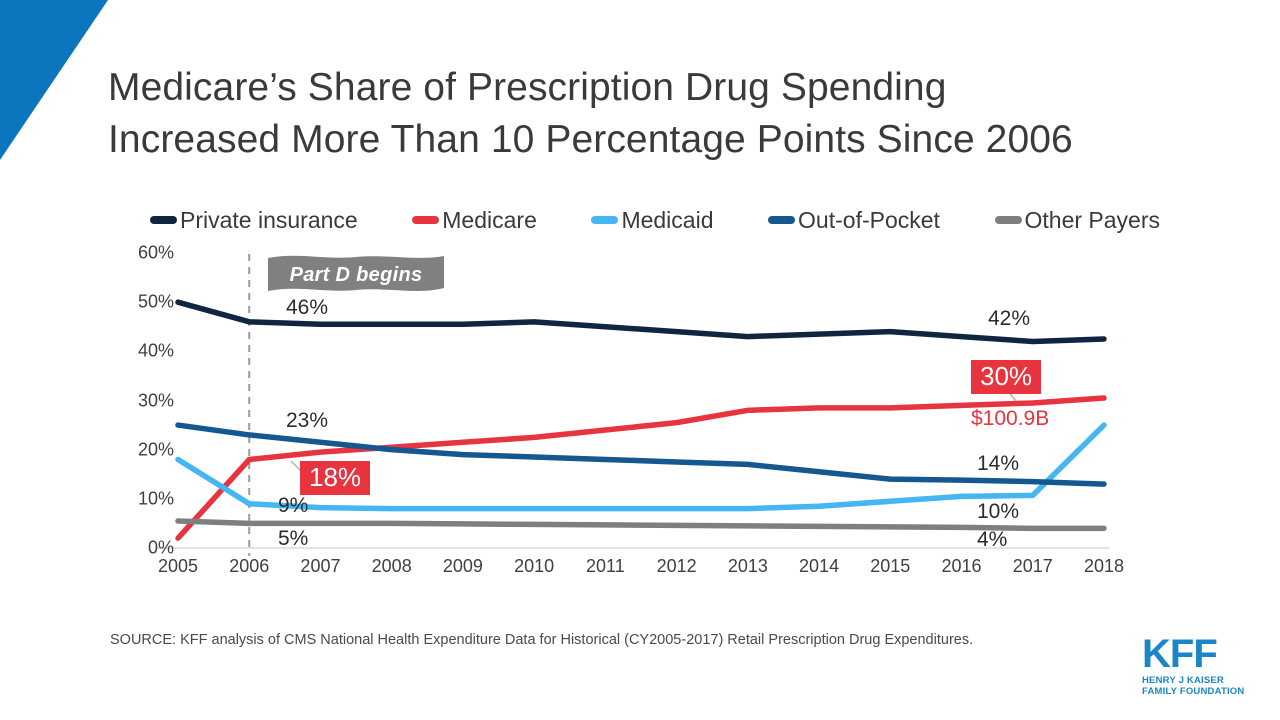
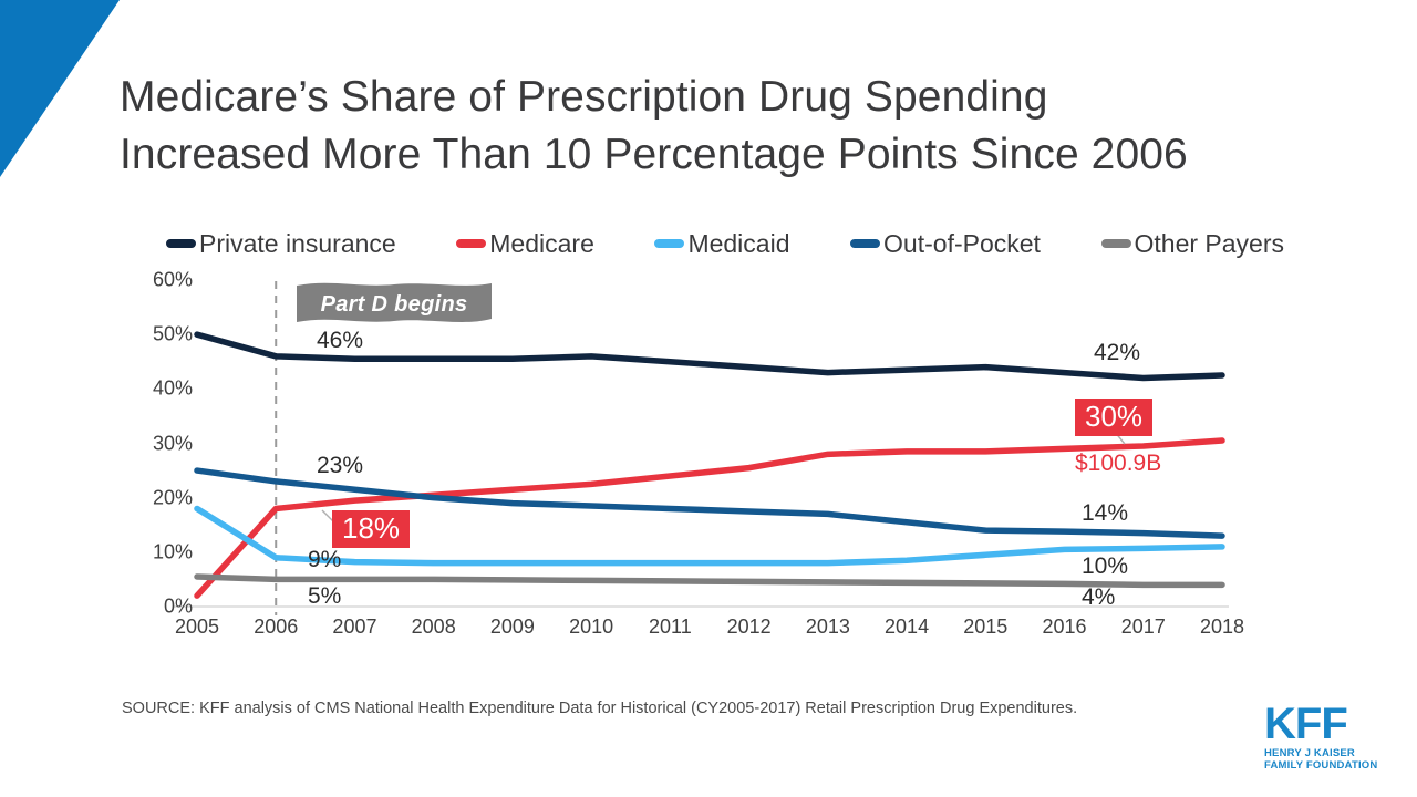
Medicaid/2018: 25% -> 11%
